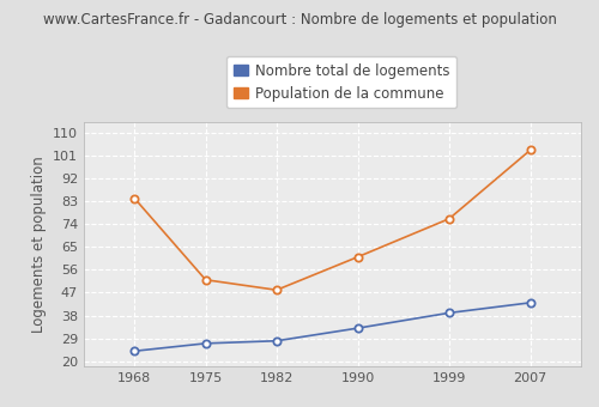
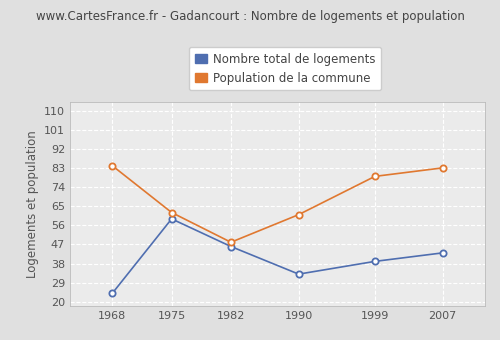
Nombre total de logements/1975: 27 -> 59
Population de la commune/1975: 52 -> 62
Nombre total de logements/1982: 28 -> 46
Population de la commune/1999: 76 -> 79
Population de la commune/2007: 103 -> 83
